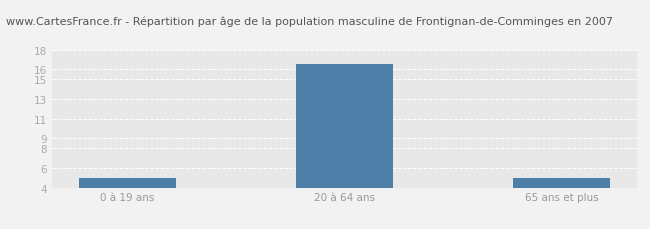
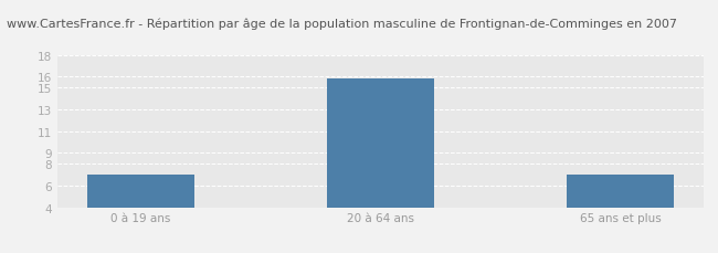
0 à 19 ans: 5.0 -> 7.0
20 à 64 ans: 16.5 -> 15.8
65 ans et plus: 5.0 -> 7.0
